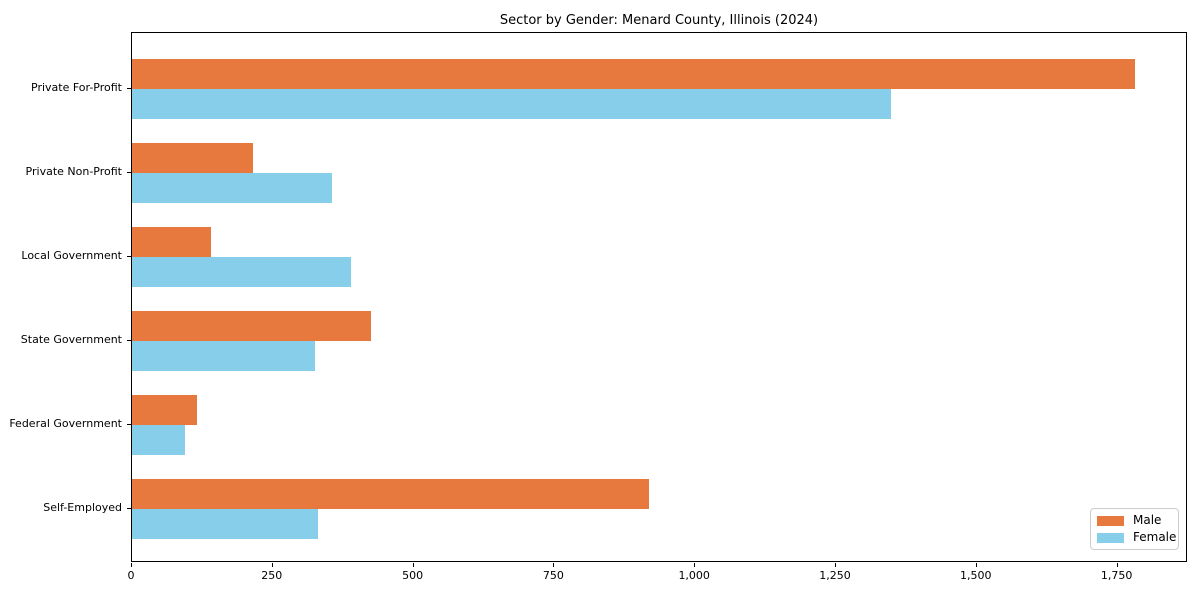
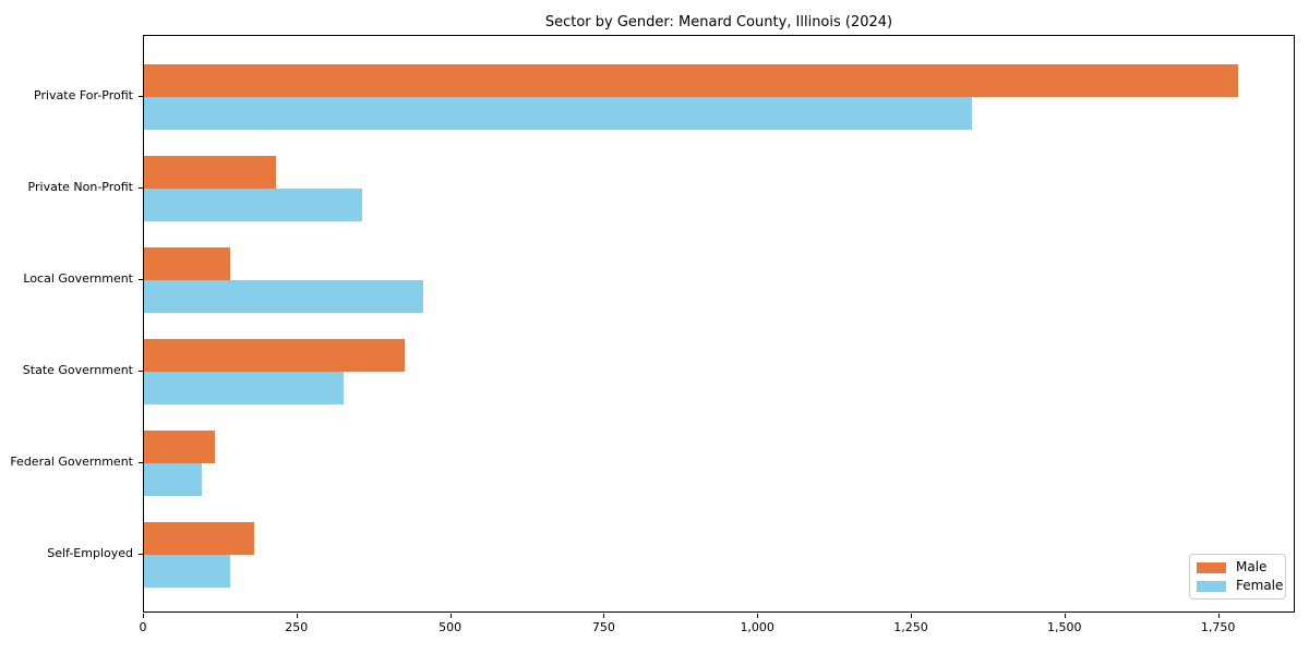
Female/Local Government: 390 -> 460
Male/Self-Employed: 920 -> 180
Female/Self-Employed: 330 -> 140
